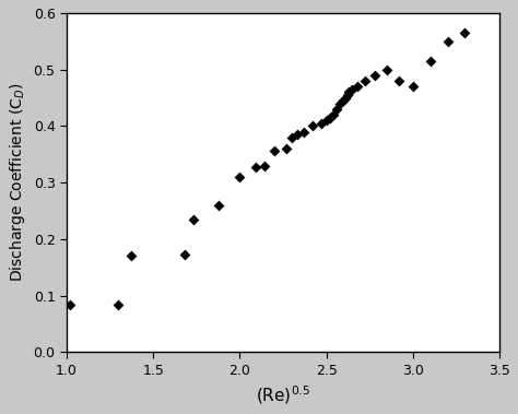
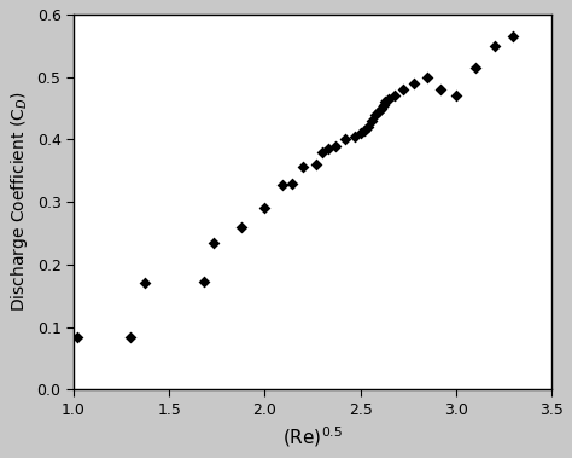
2.0: 0.310 -> 0.290
